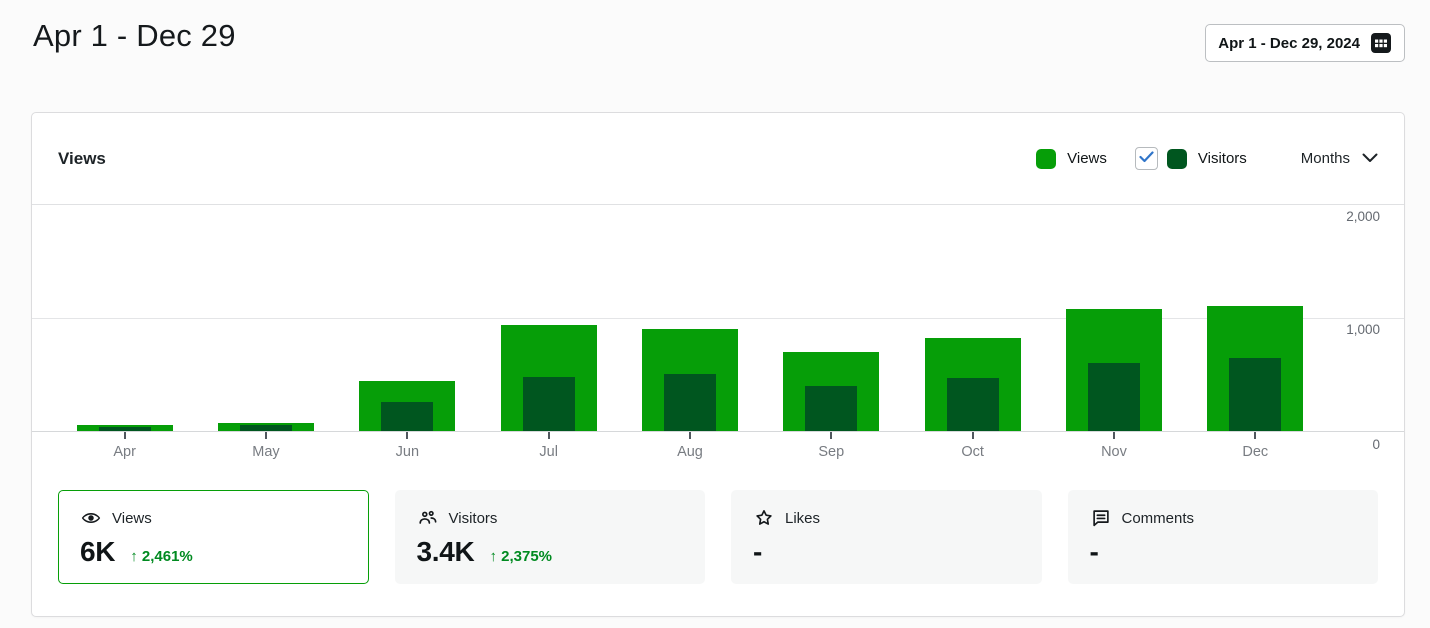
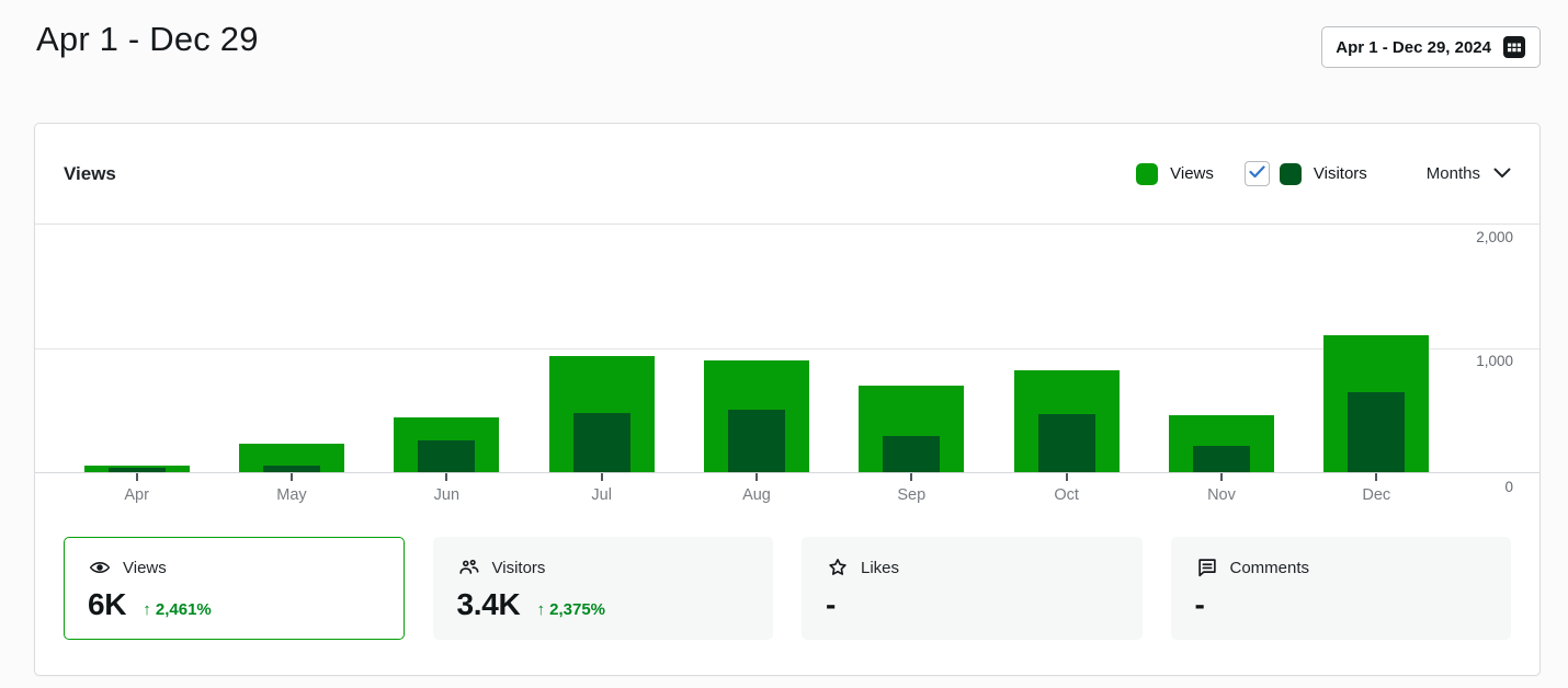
Views/May: 70 -> 230
Visitors/Sep: 400 -> 290
Views/Nov: 1080 -> 460
Visitors/Nov: 600 -> 210
